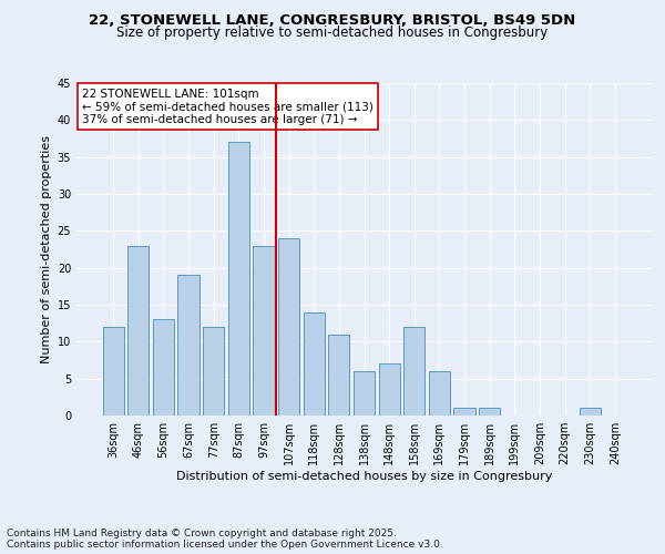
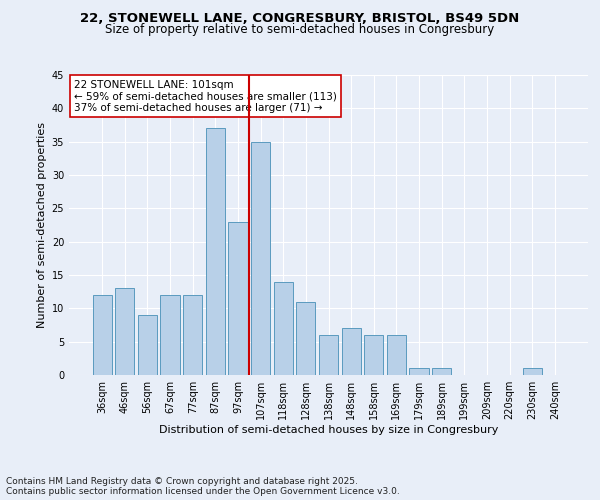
46sqm: 23 -> 13
56sqm: 13 -> 9
67sqm: 19 -> 12
107sqm: 24 -> 35
158sqm: 12 -> 6
